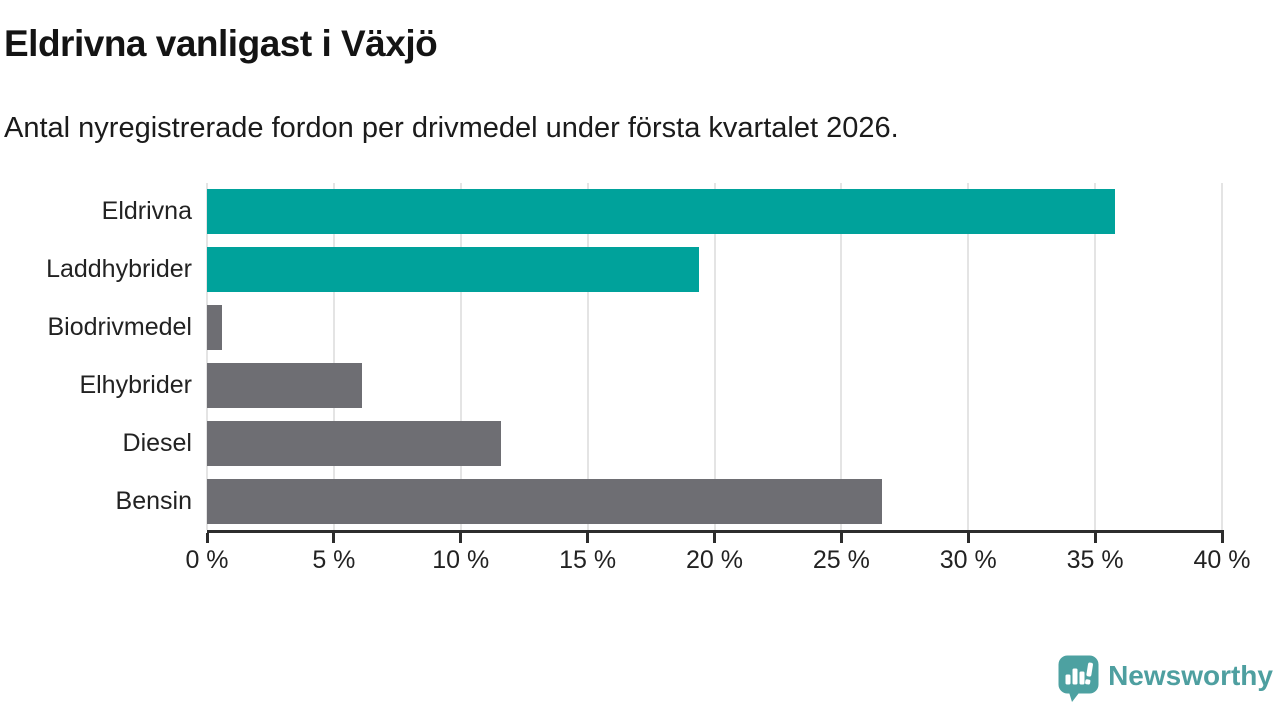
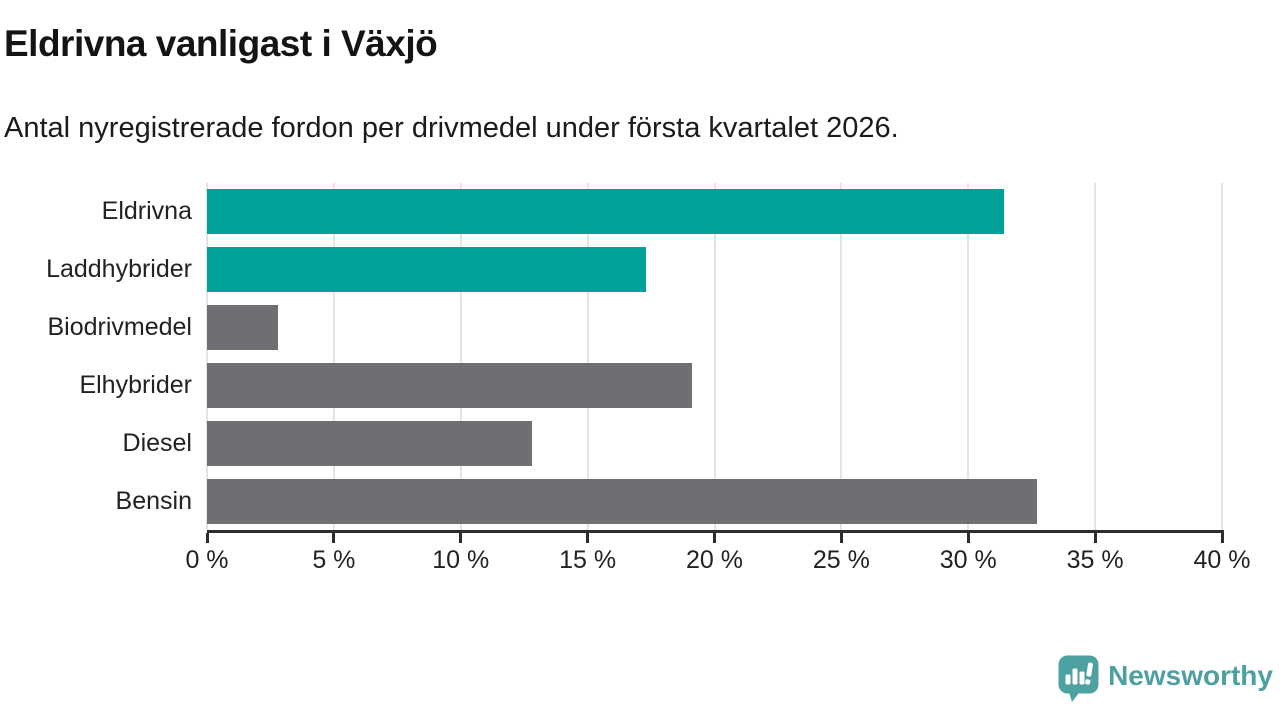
Eldrivna: 35.8% -> 31.4%
Laddhybrider: 19.4% -> 17.3%
Biodrivmedel: 0.6% -> 2.8%
Elhybrider: 6.1% -> 19.1%
Diesel: 11.6% -> 12.8%
Bensin: 26.6% -> 32.7%
